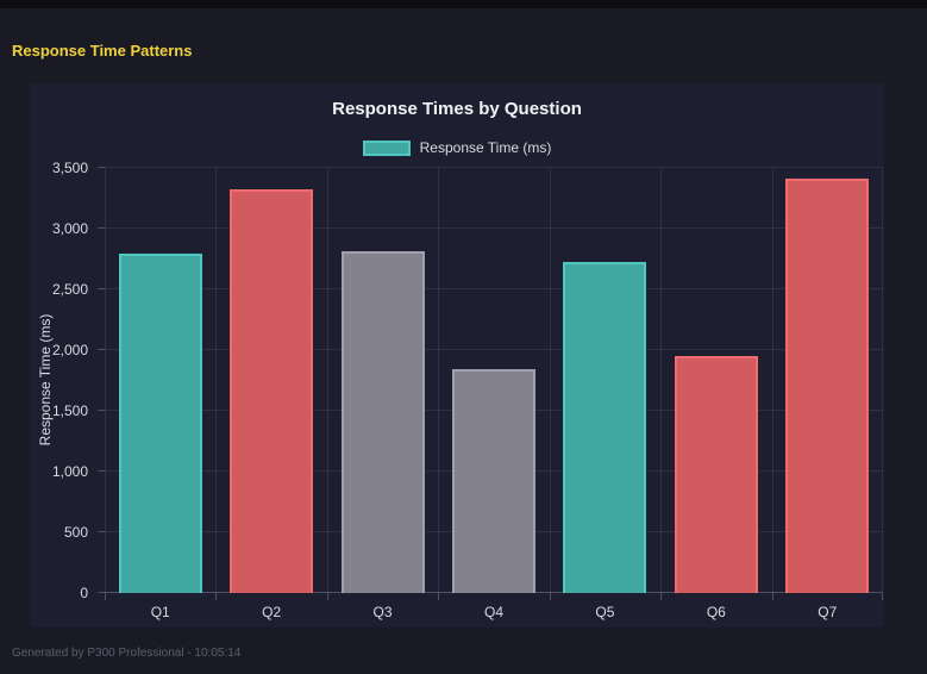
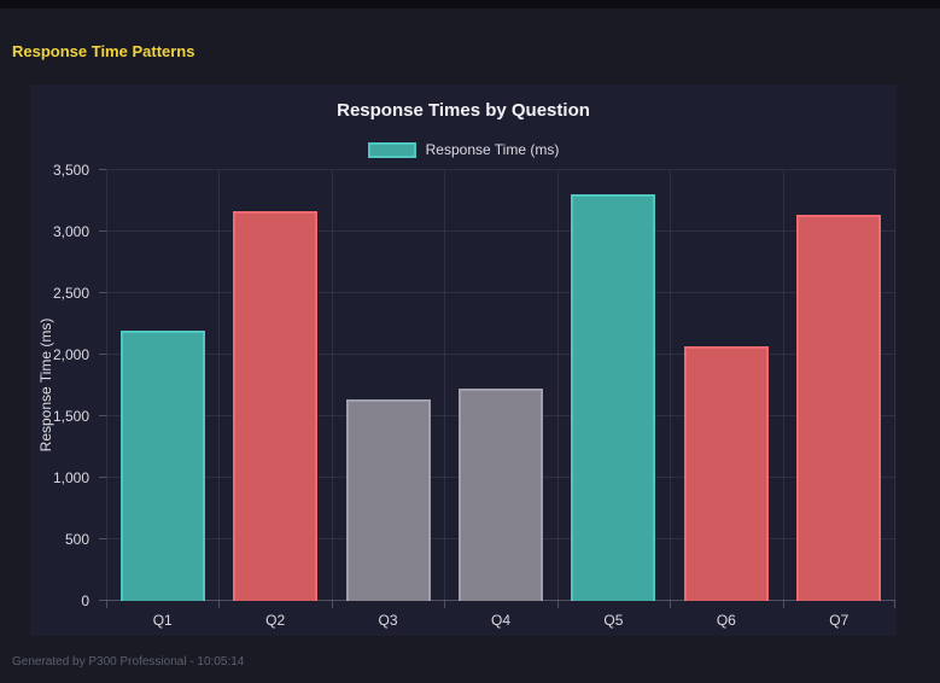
Q1: 2790 -> 2200
Q2: 3320 -> 3170
Q3: 2810 -> 1640
Q4: 1840 -> 1730
Q5: 2730 -> 3300
Q6: 1950 -> 2070
Q7: 3410 -> 3140
